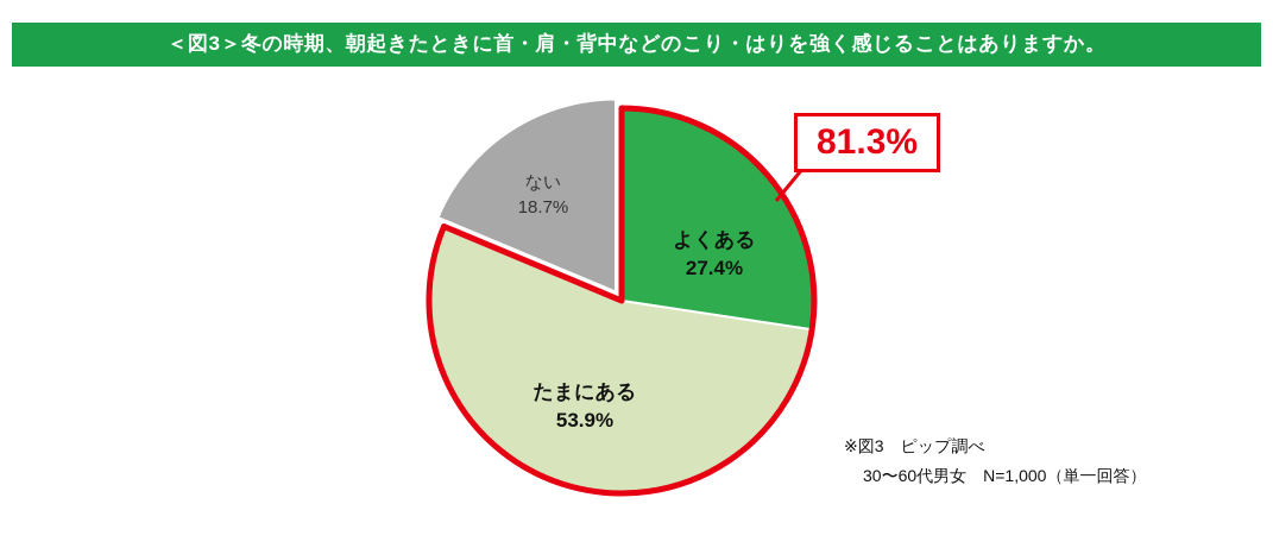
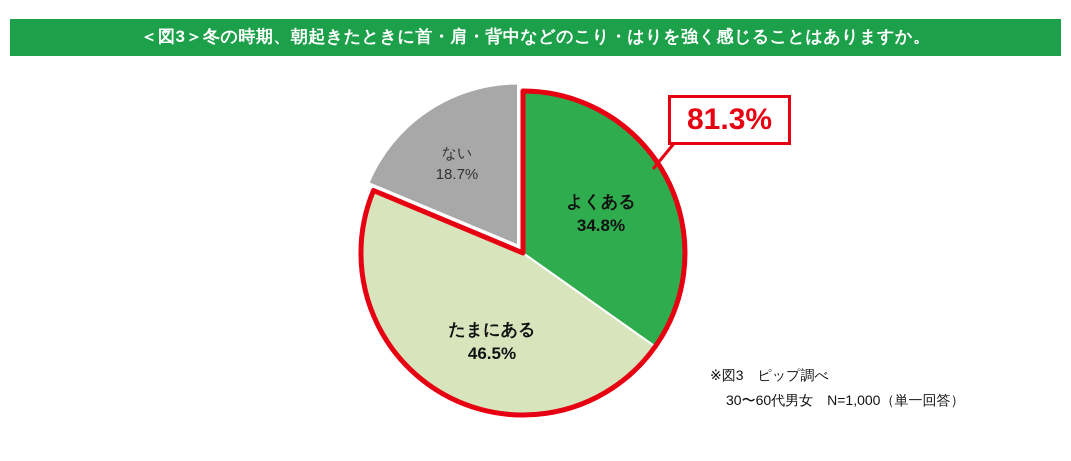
よくある: 27.4% -> 34.8%
たまにある: 53.9% -> 46.5%
